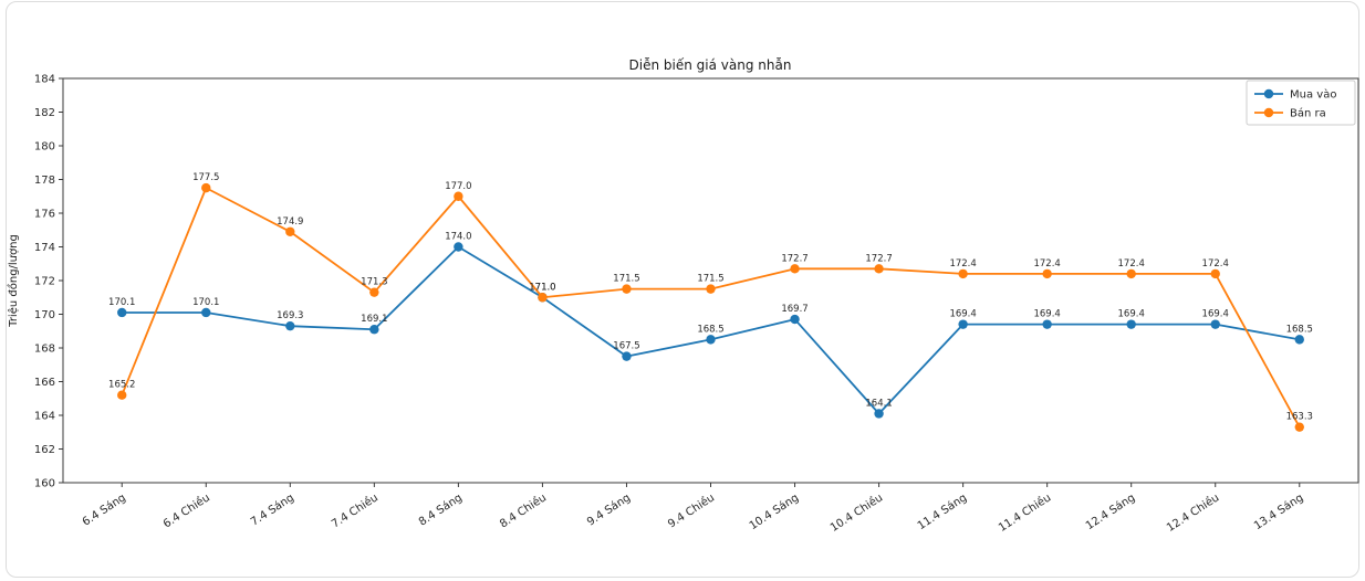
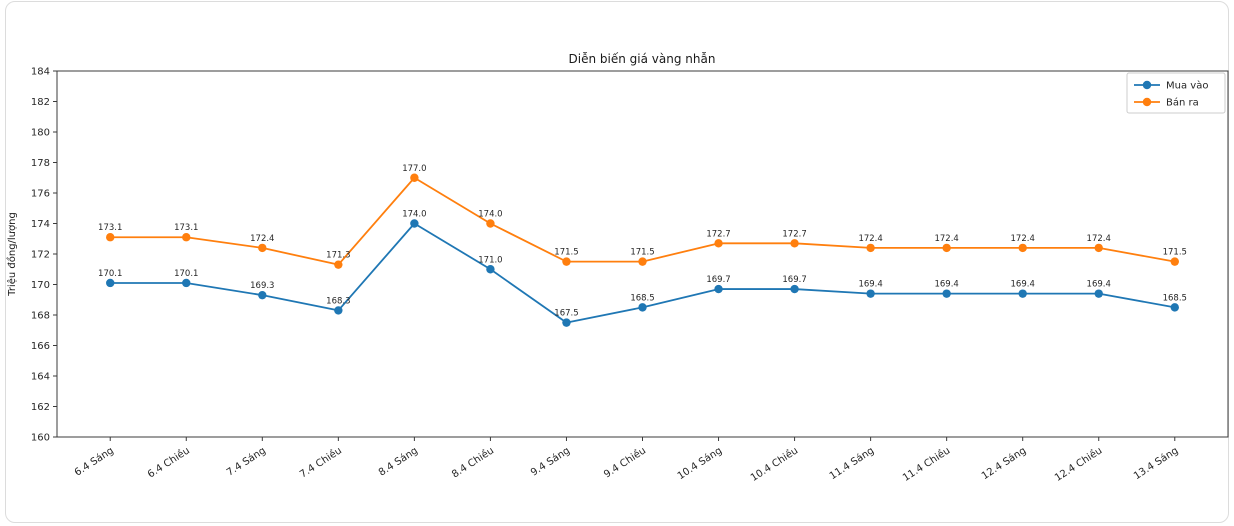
Bán ra/6.4 Sáng: 165.2 -> 173.1
Bán ra/6.4 Chiều: 177.5 -> 173.1
Bán ra/7.4 Sáng: 174.9 -> 172.4
Mua vào/7.4 Chiều: 169.1 -> 168.3
Bán ra/8.4 Chiều: 171.0 -> 174.0
Mua vào/10.4 Chiều: 164.1 -> 169.7
Bán ra/13.4 Sáng: 163.3 -> 171.5
